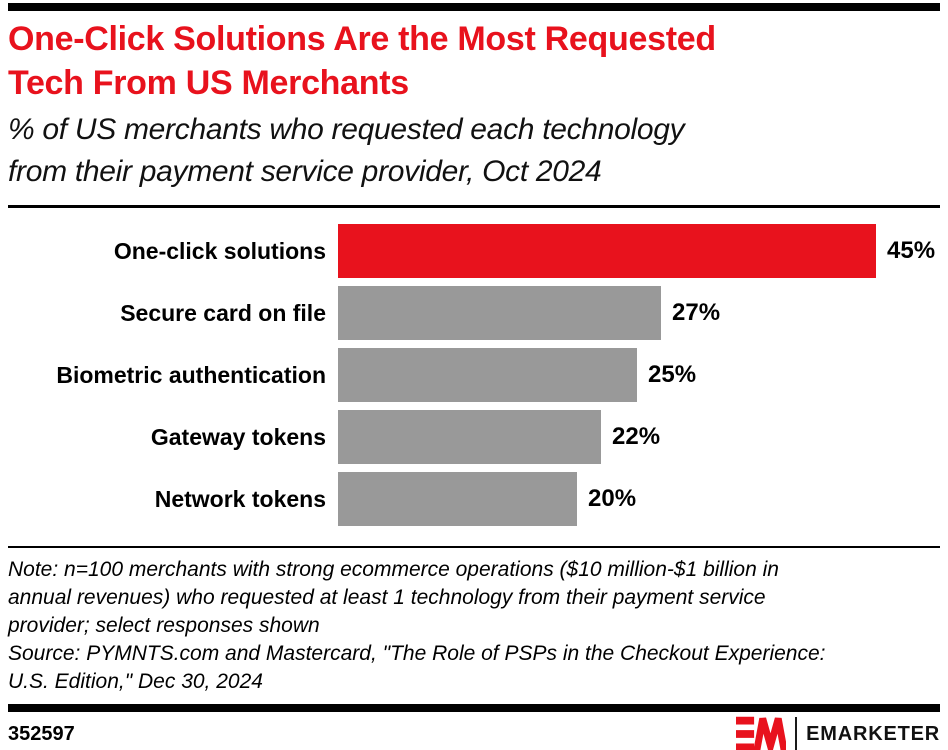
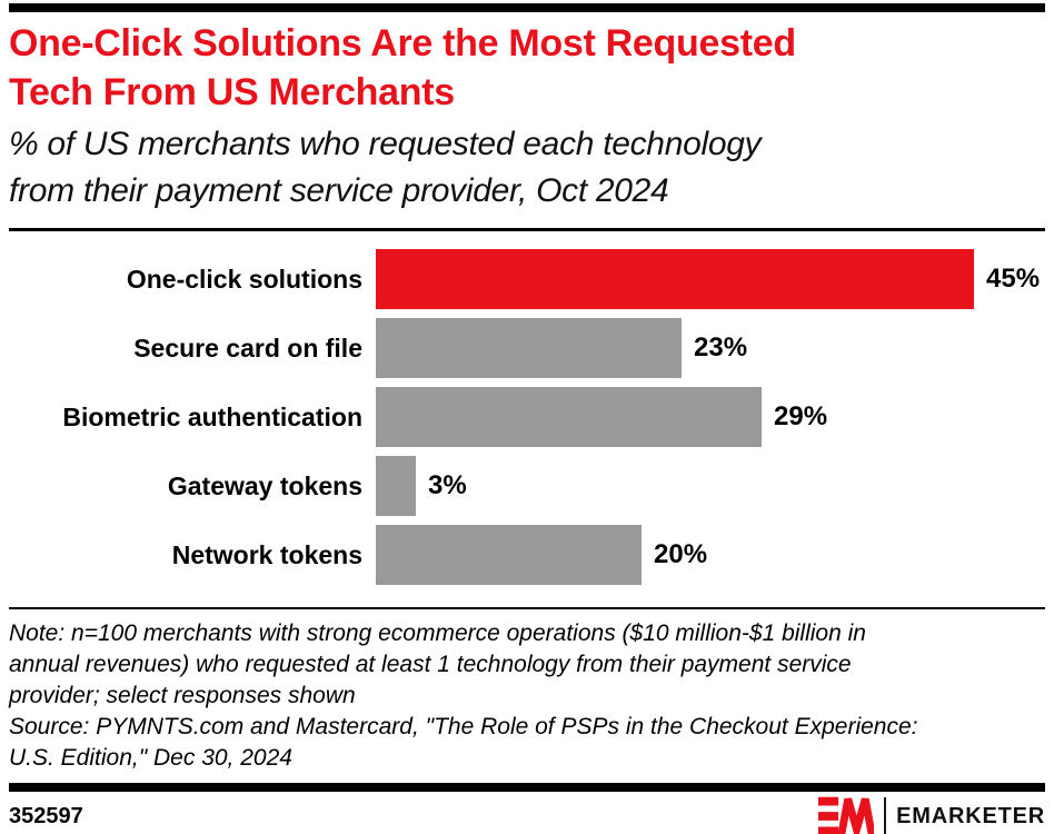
Secure card on file: 27% -> 23%
Biometric authentication: 25% -> 29%
Gateway tokens: 22% -> 3%
